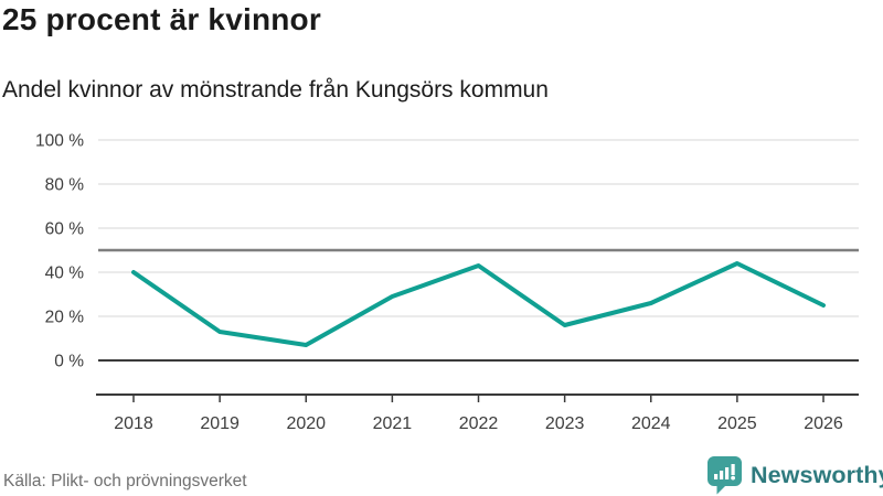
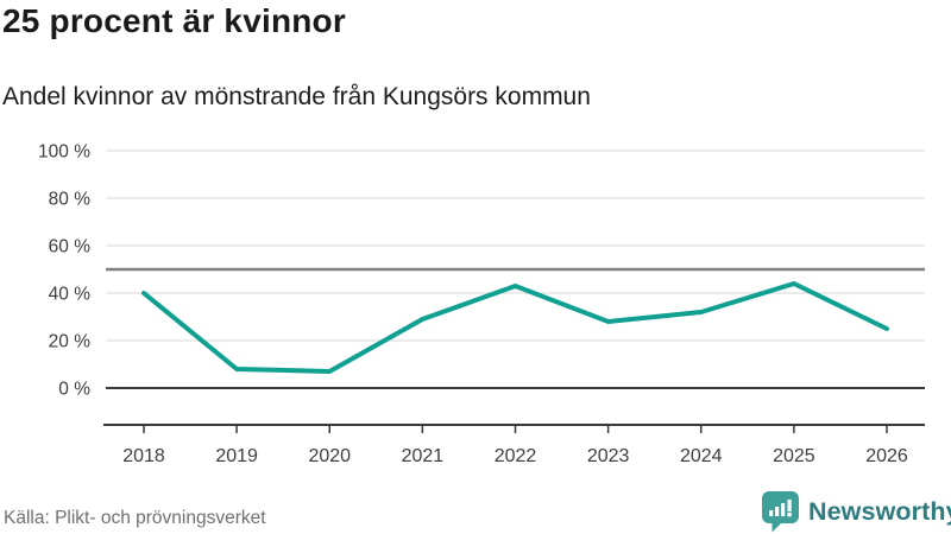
2019: 13% -> 8%
2023: 16% -> 28%
2024: 26% -> 32%
